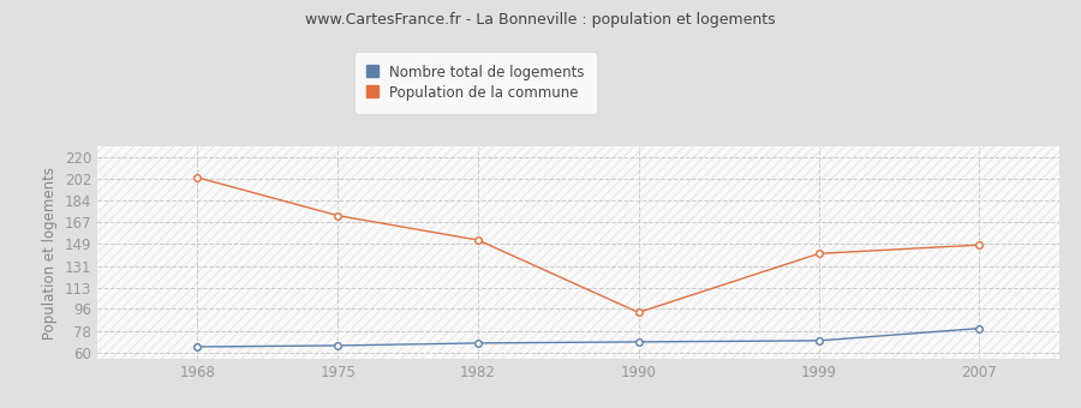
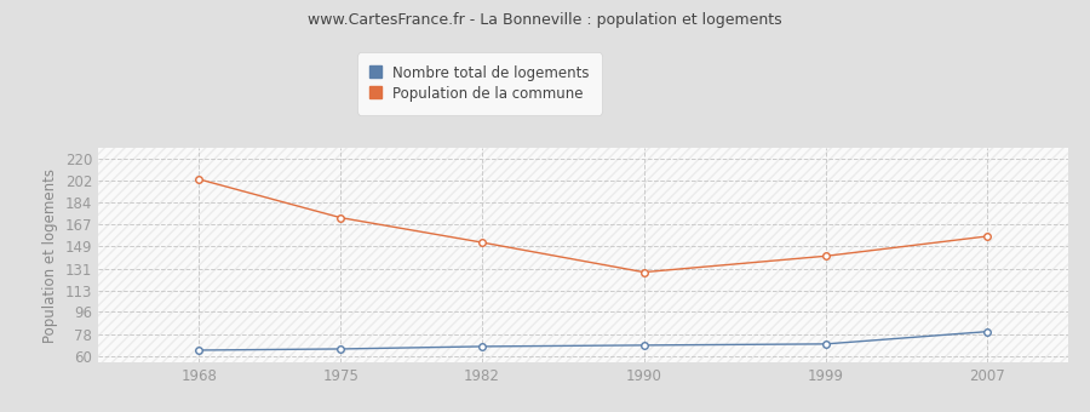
Population de la commune/1990: 93 -> 128
Population de la commune/2007: 148 -> 157
